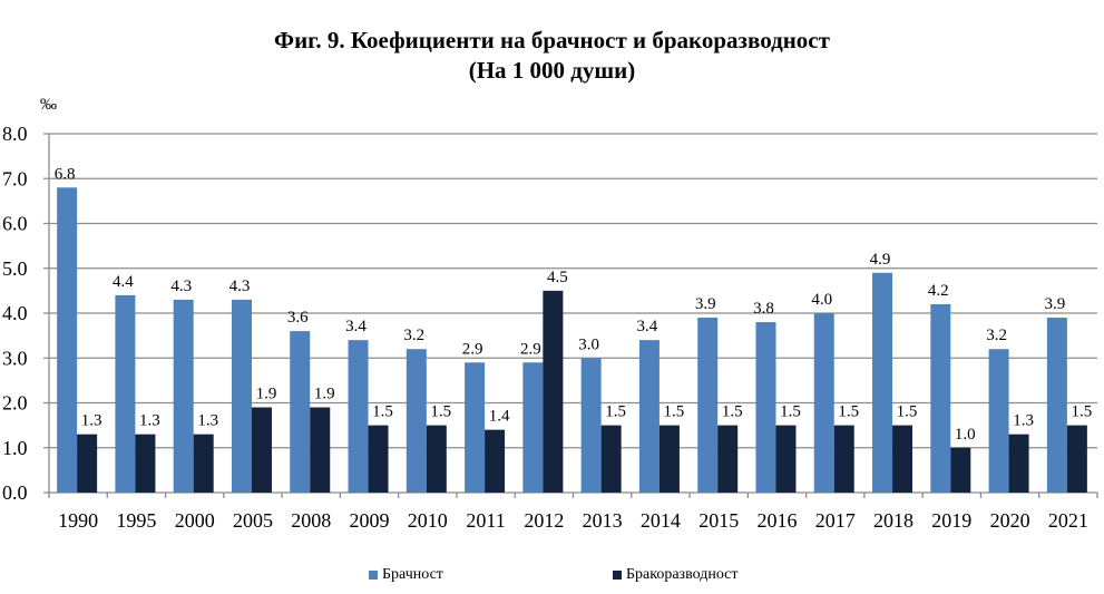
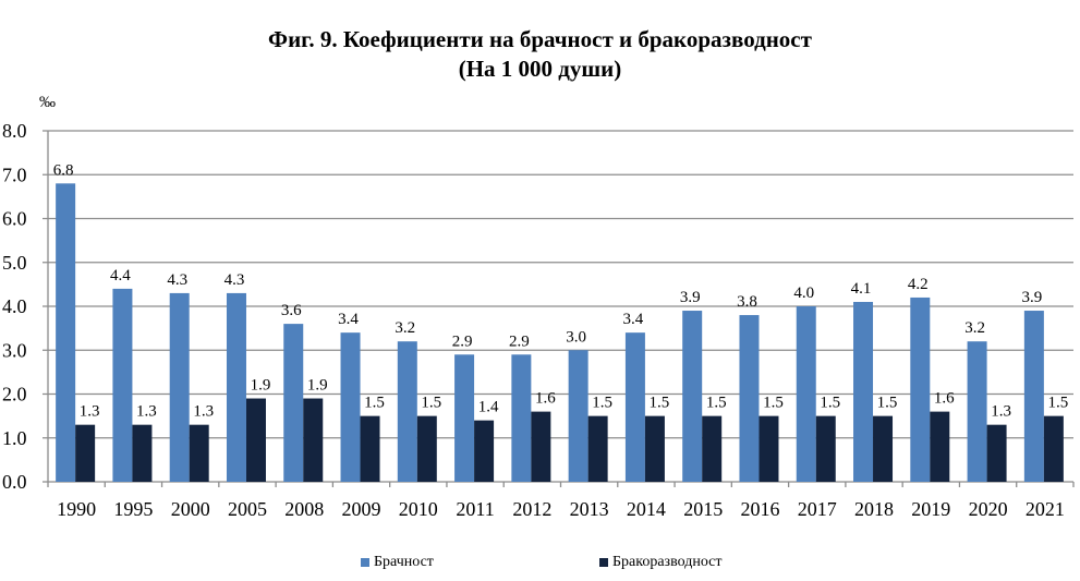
Бракоразводност/2012: 4.5 -> 1.6
Брачност/2018: 4.9 -> 4.1
Бракоразводност/2019: 1.0 -> 1.6
